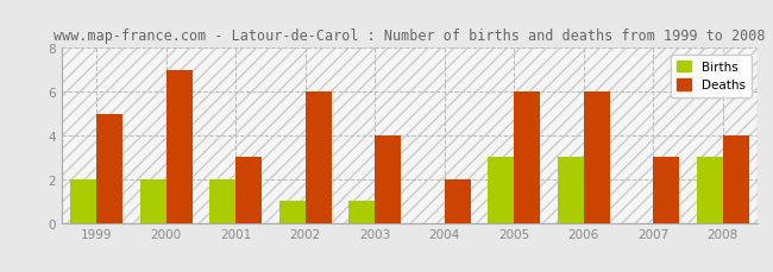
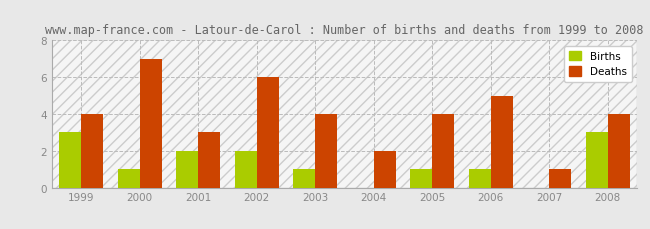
Births/1999: 2 -> 3
Deaths/1999: 5 -> 4
Births/2000: 2 -> 1
Births/2002: 1 -> 2
Births/2005: 3 -> 1
Deaths/2005: 6 -> 4
Births/2006: 3 -> 1
Deaths/2006: 6 -> 5
Deaths/2007: 3 -> 1
